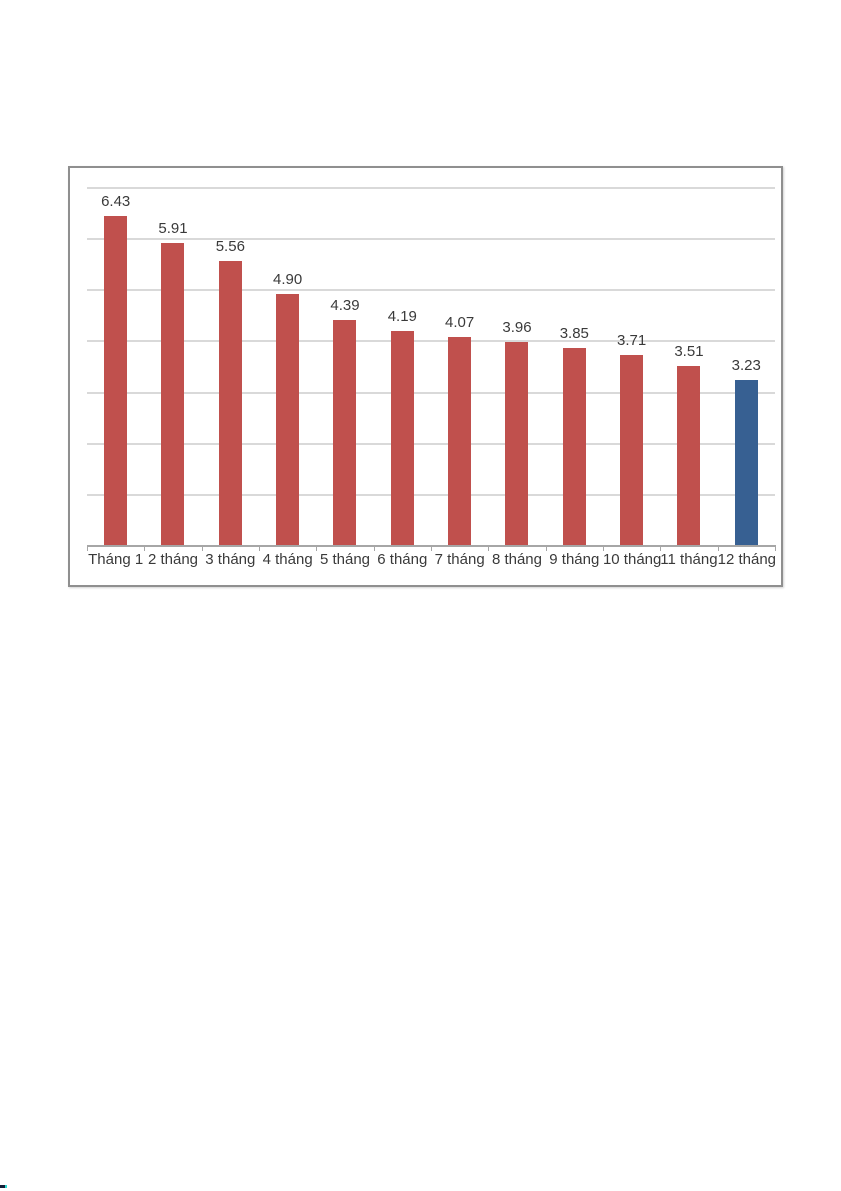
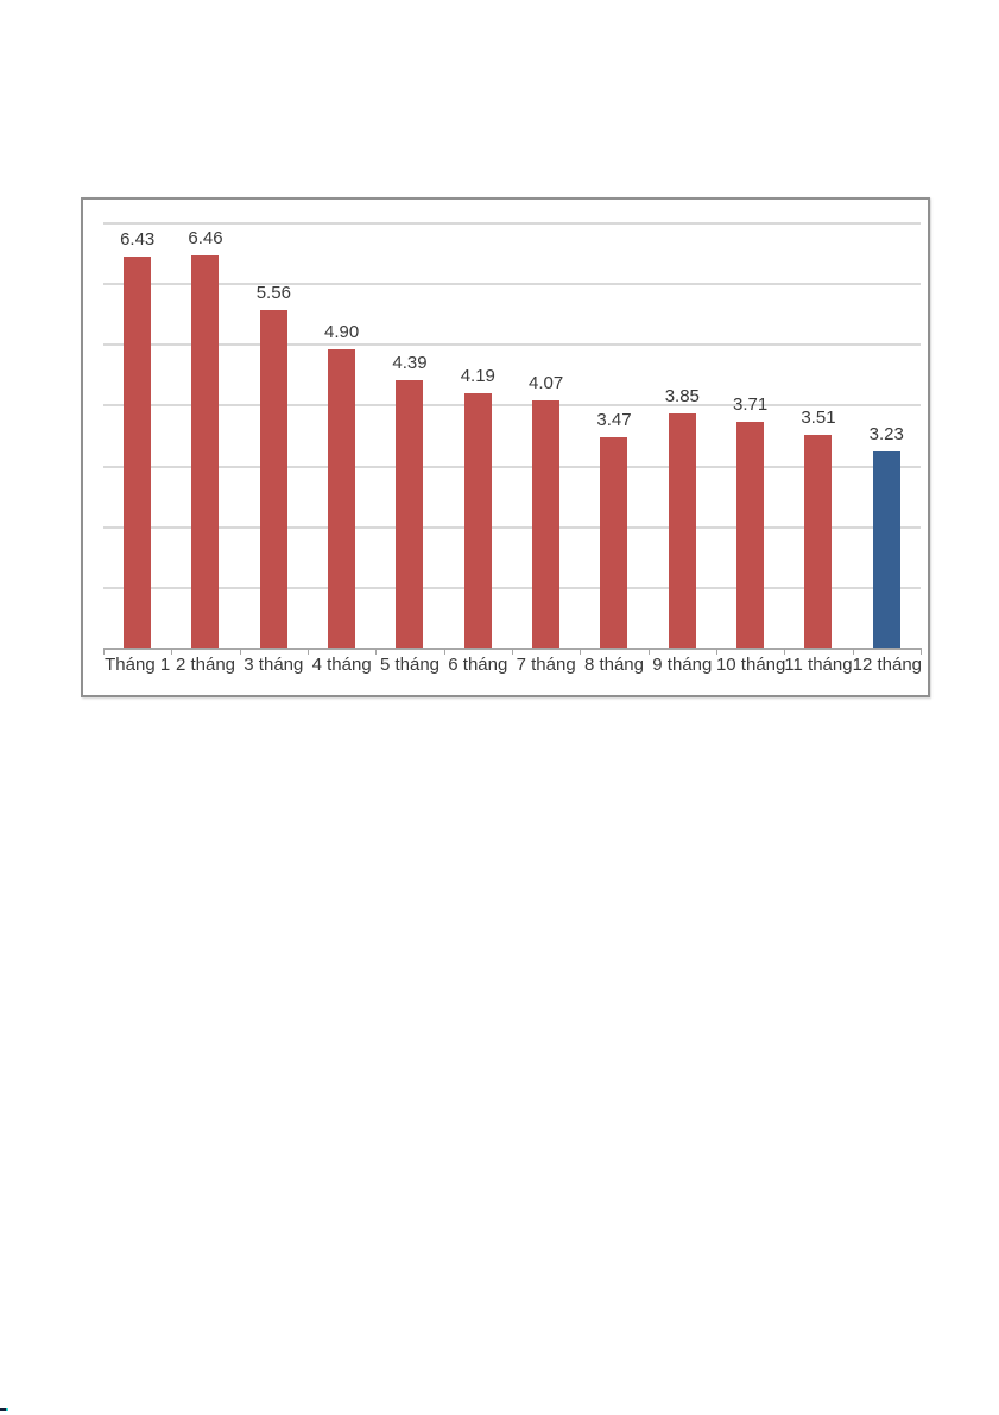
2 tháng: 5.91 -> 6.46
8 tháng: 3.96 -> 3.47
